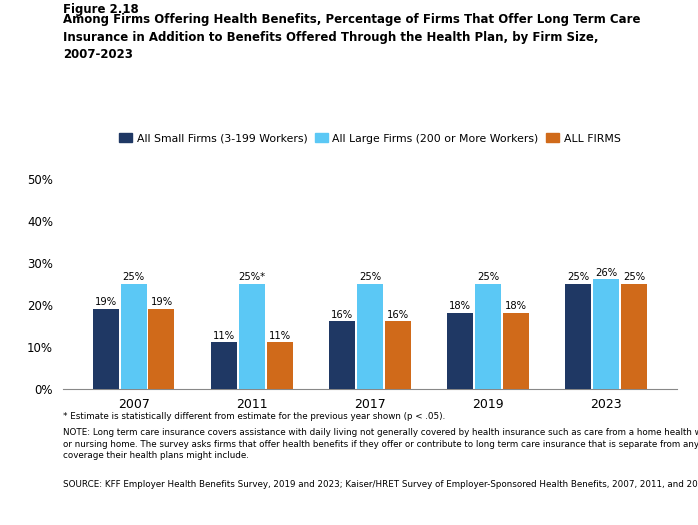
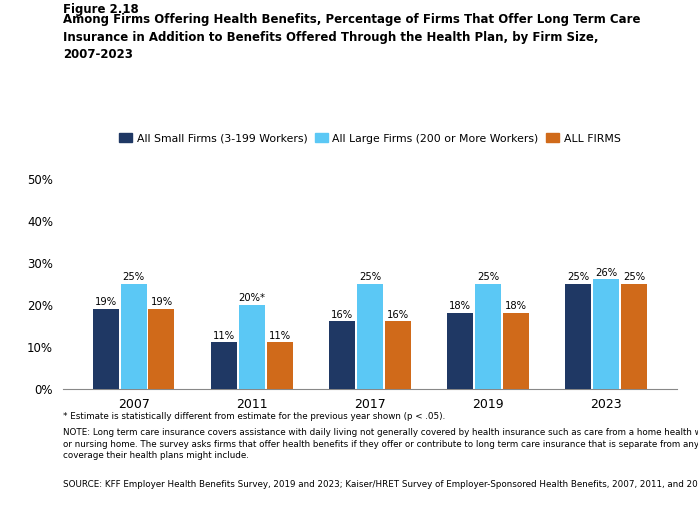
All Large Firms (200 or More Workers)/2011: 25%* -> 20%*
